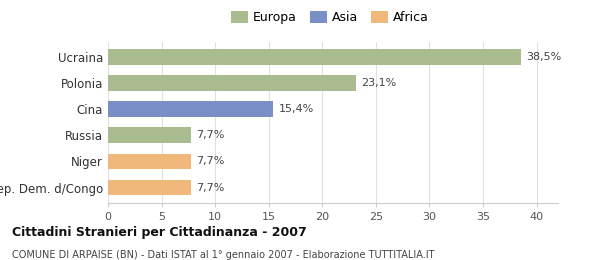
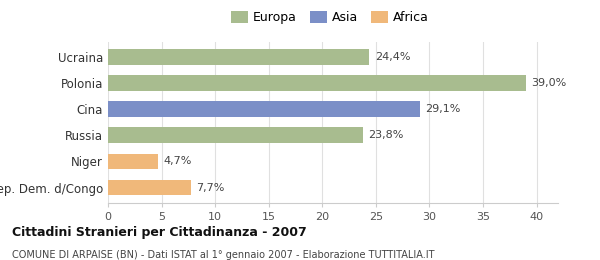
Ucraina: 38,5% -> 24,4%
Polonia: 23,1% -> 39,0%
Cina: 15,4% -> 29,1%
Russia: 7,7% -> 23,8%
Niger: 7,7% -> 4,7%
